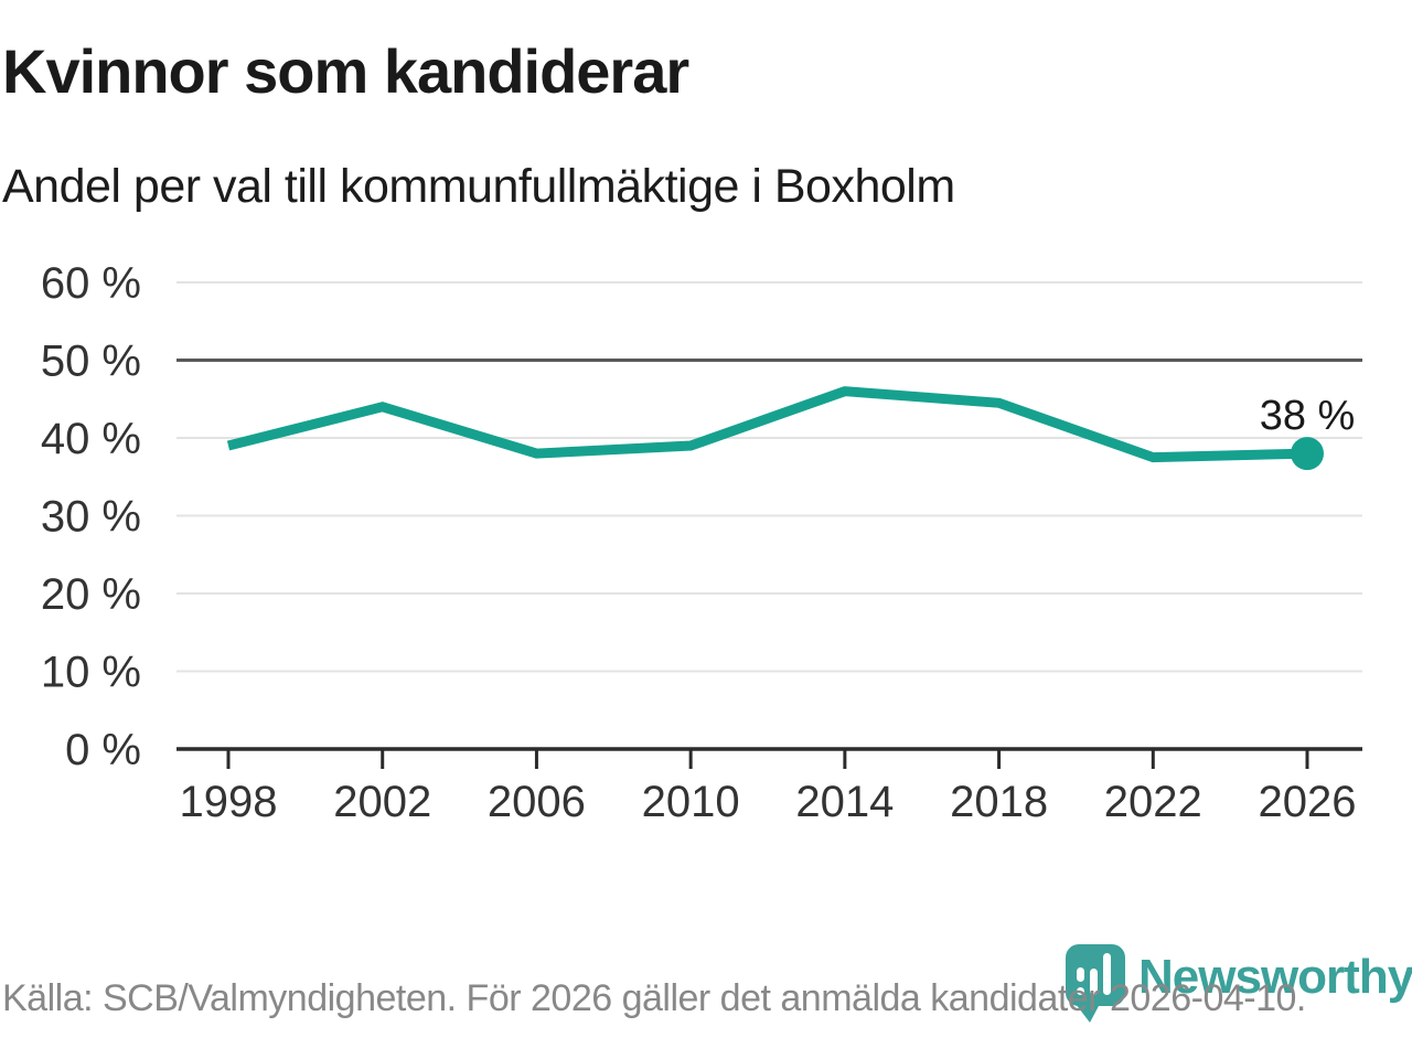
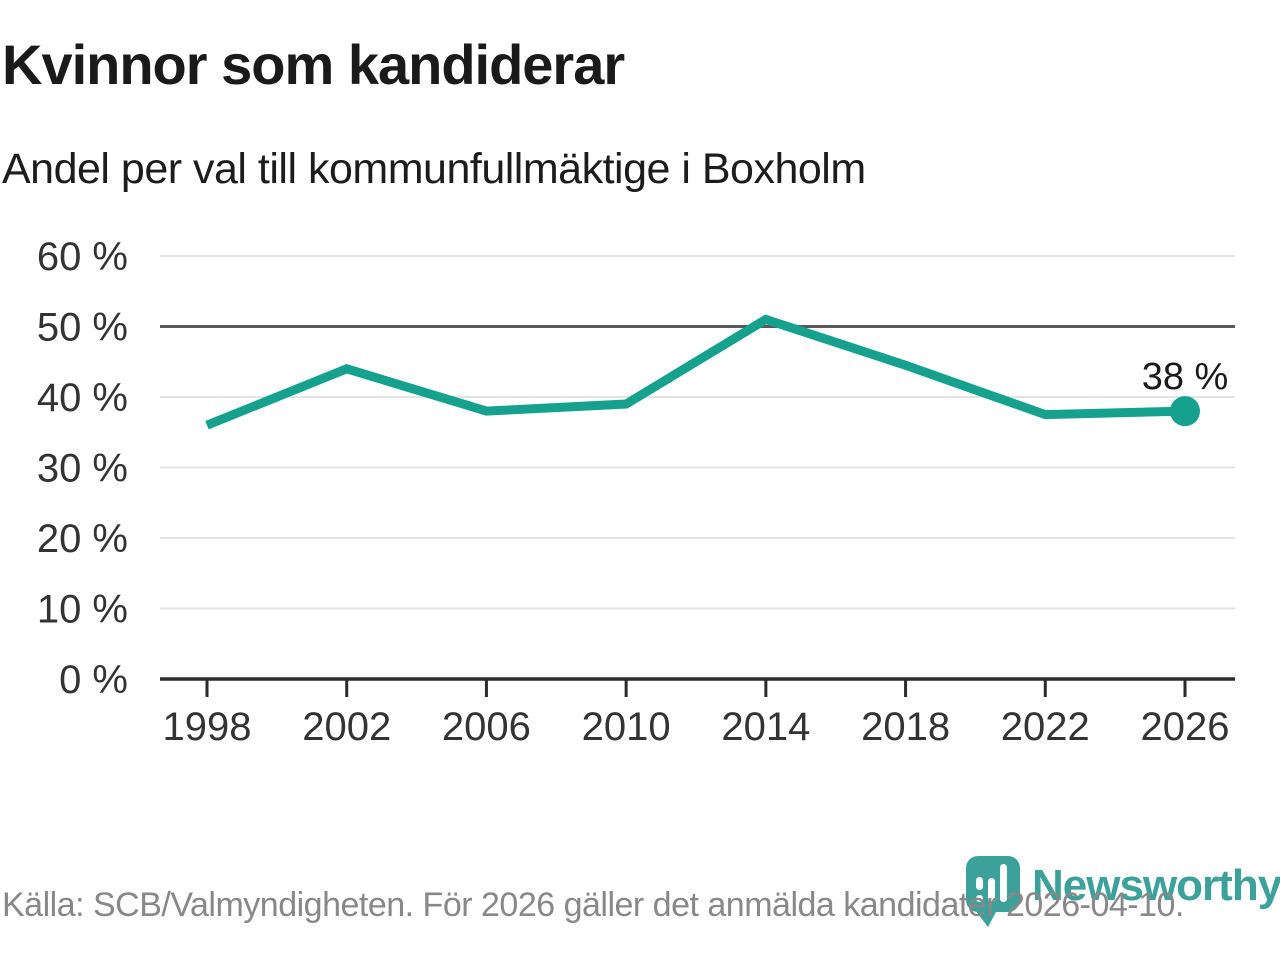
1998: 39% -> 36%
2014: 46% -> 51%
